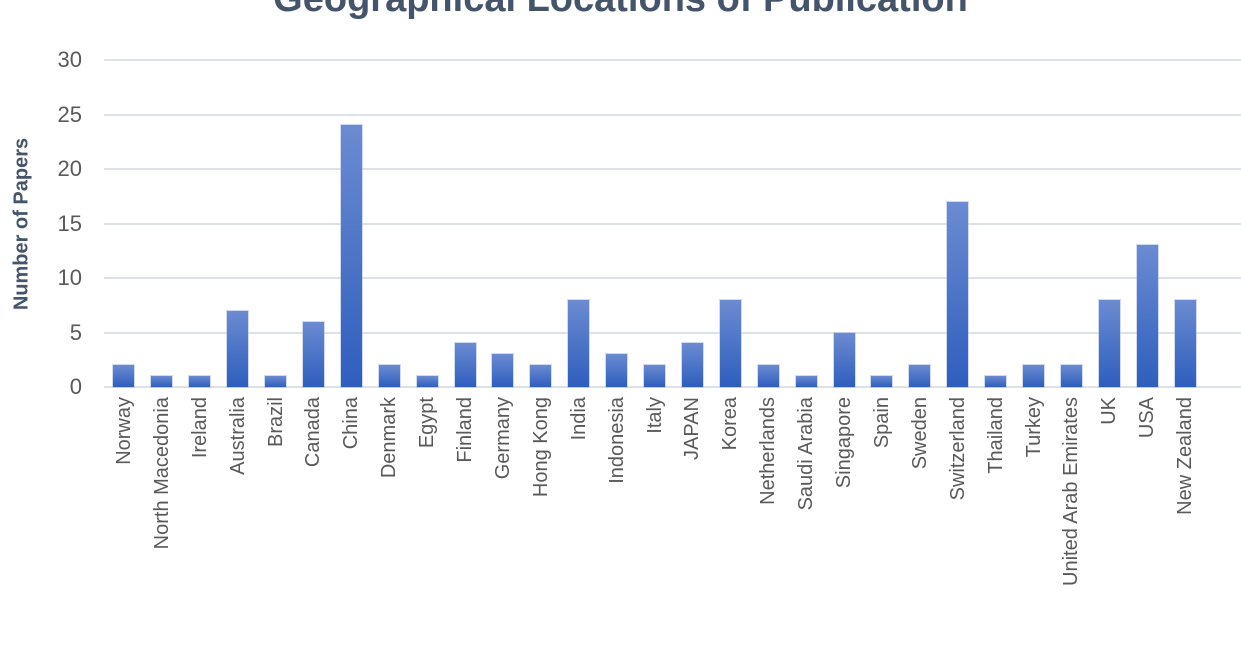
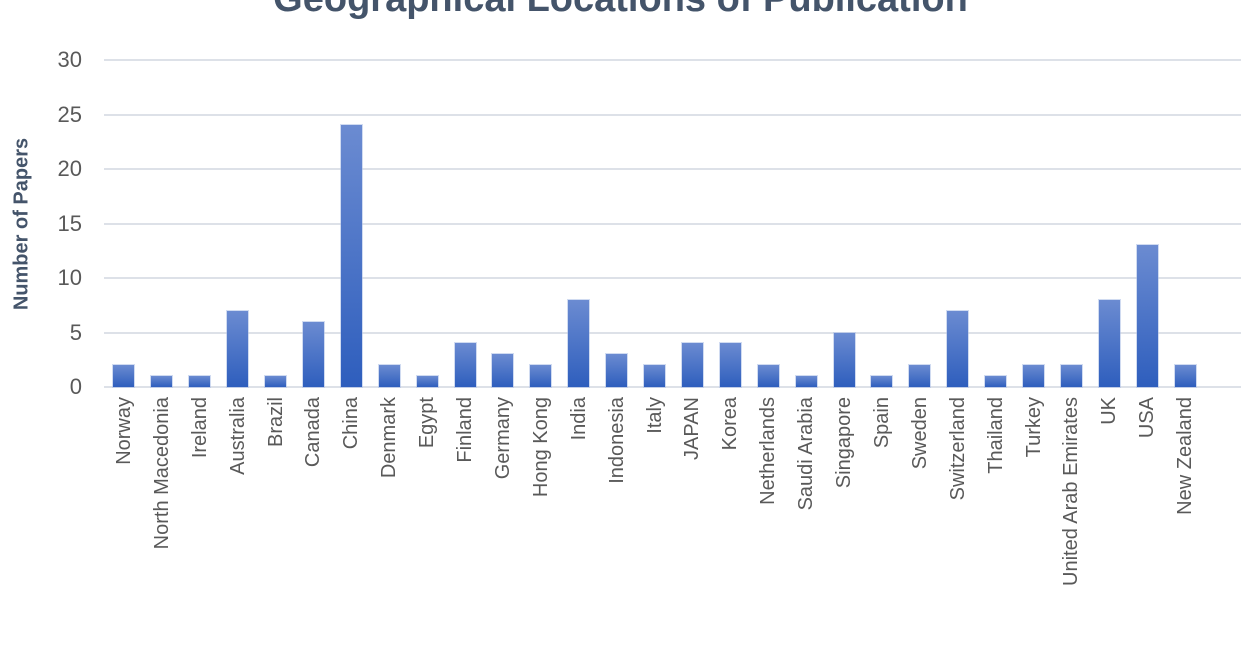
Korea: 8 -> 4
Switzerland: 17 -> 7
New Zealand: 8 -> 2
